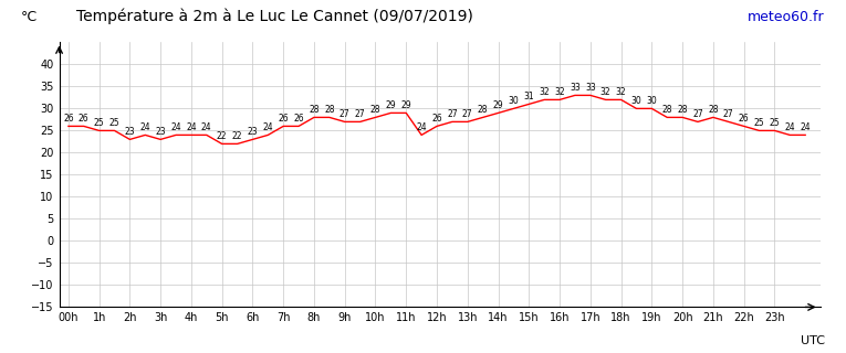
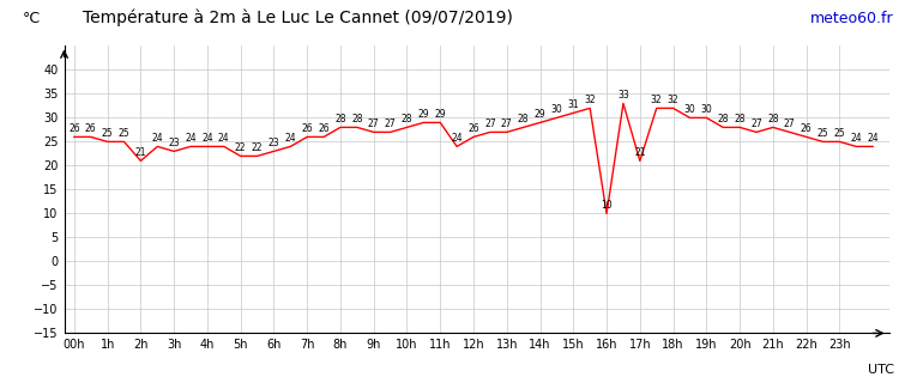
2h: 23 -> 21
16h: 32 -> 10
17h: 33 -> 21
